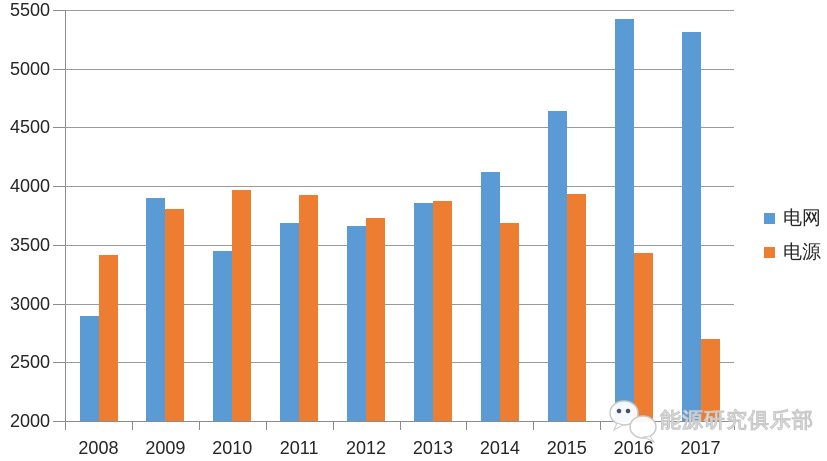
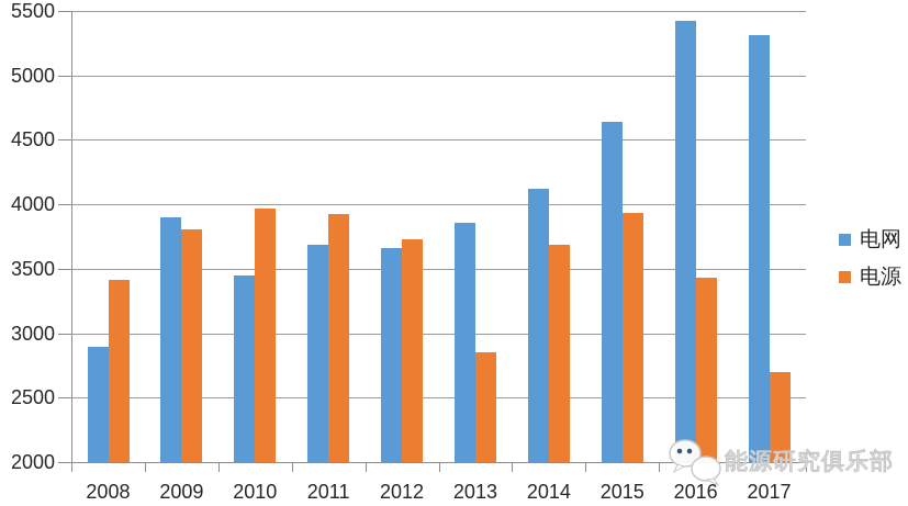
电源/2013: 3870 -> 2850
